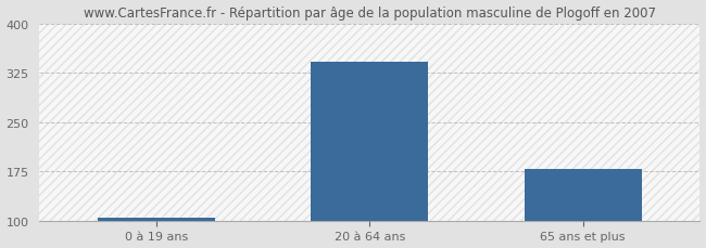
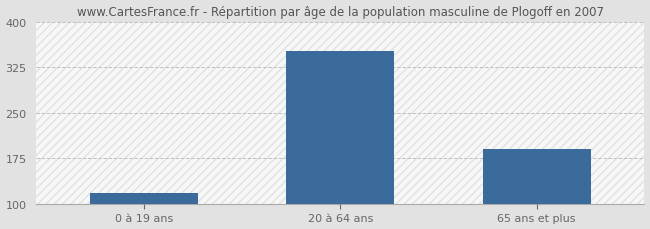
0 à 19 ans: 105 -> 118
20 à 64 ans: 342 -> 352
65 ans et plus: 178 -> 190
